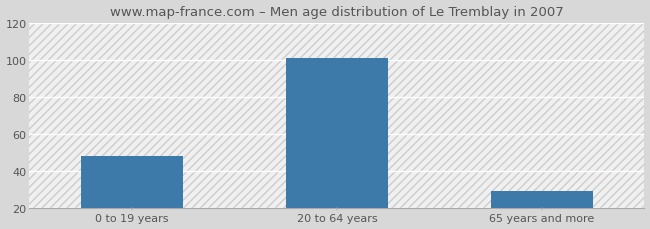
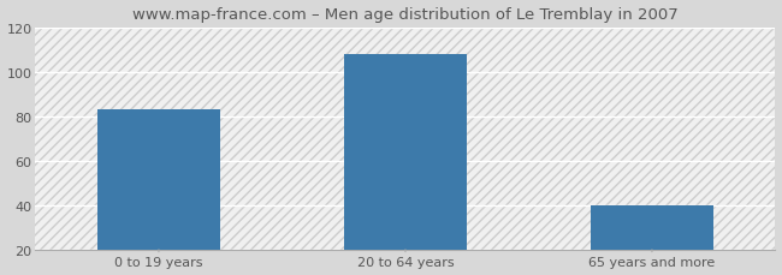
0 to 19 years: 48 -> 83
20 to 64 years: 101 -> 108
65 years and more: 29 -> 40
